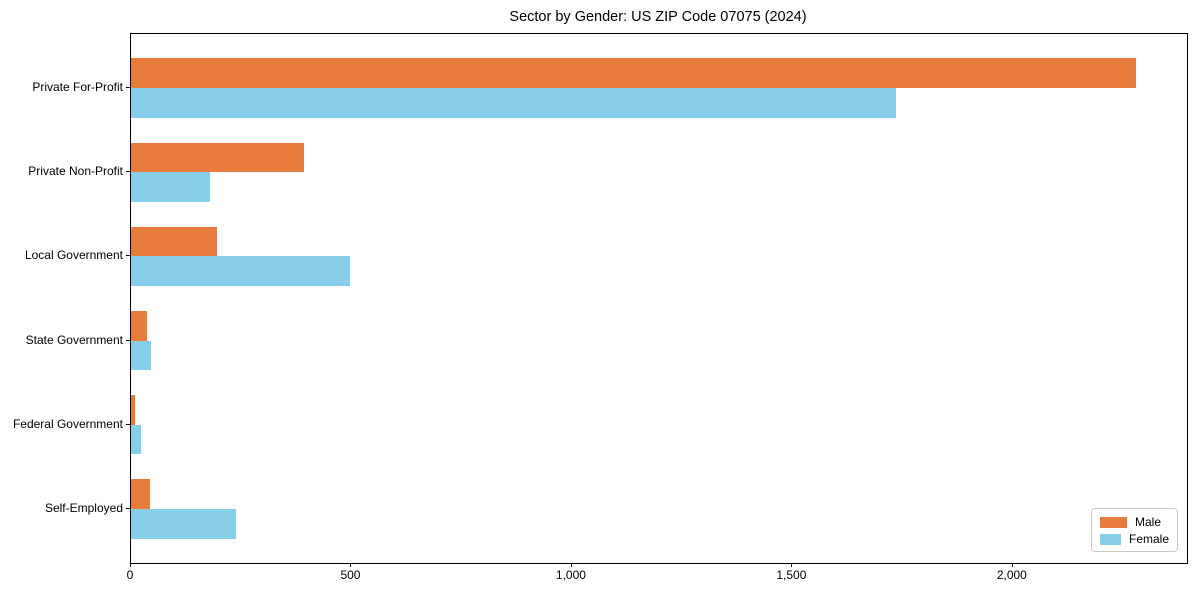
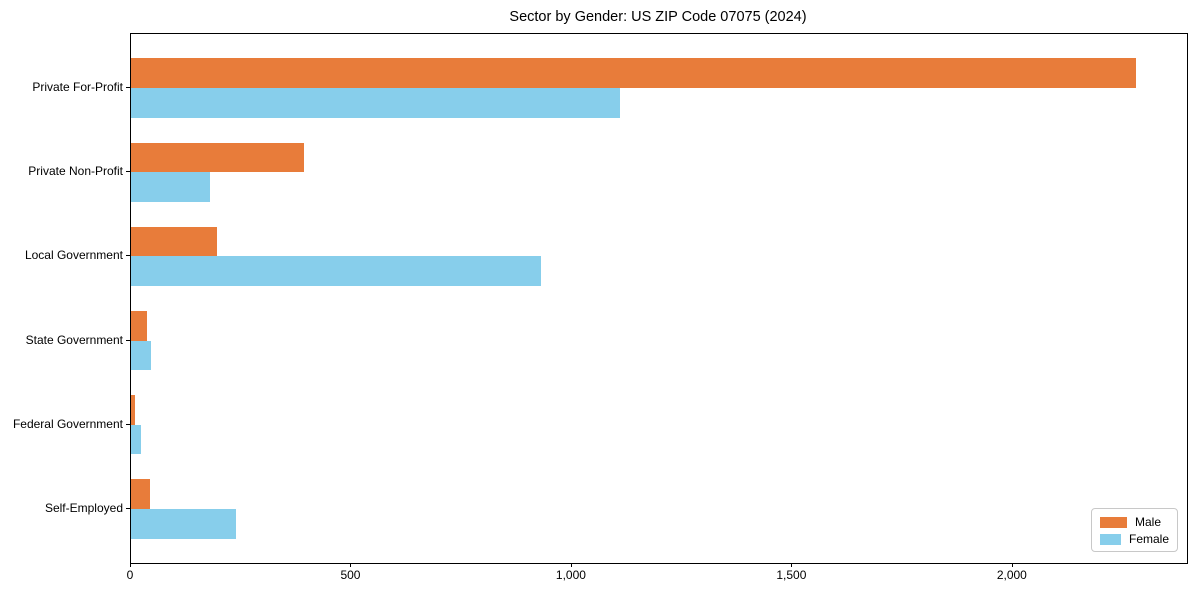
Female/Private For-Profit: 1740 -> 1110
Female/Local Government: 500 -> 930
